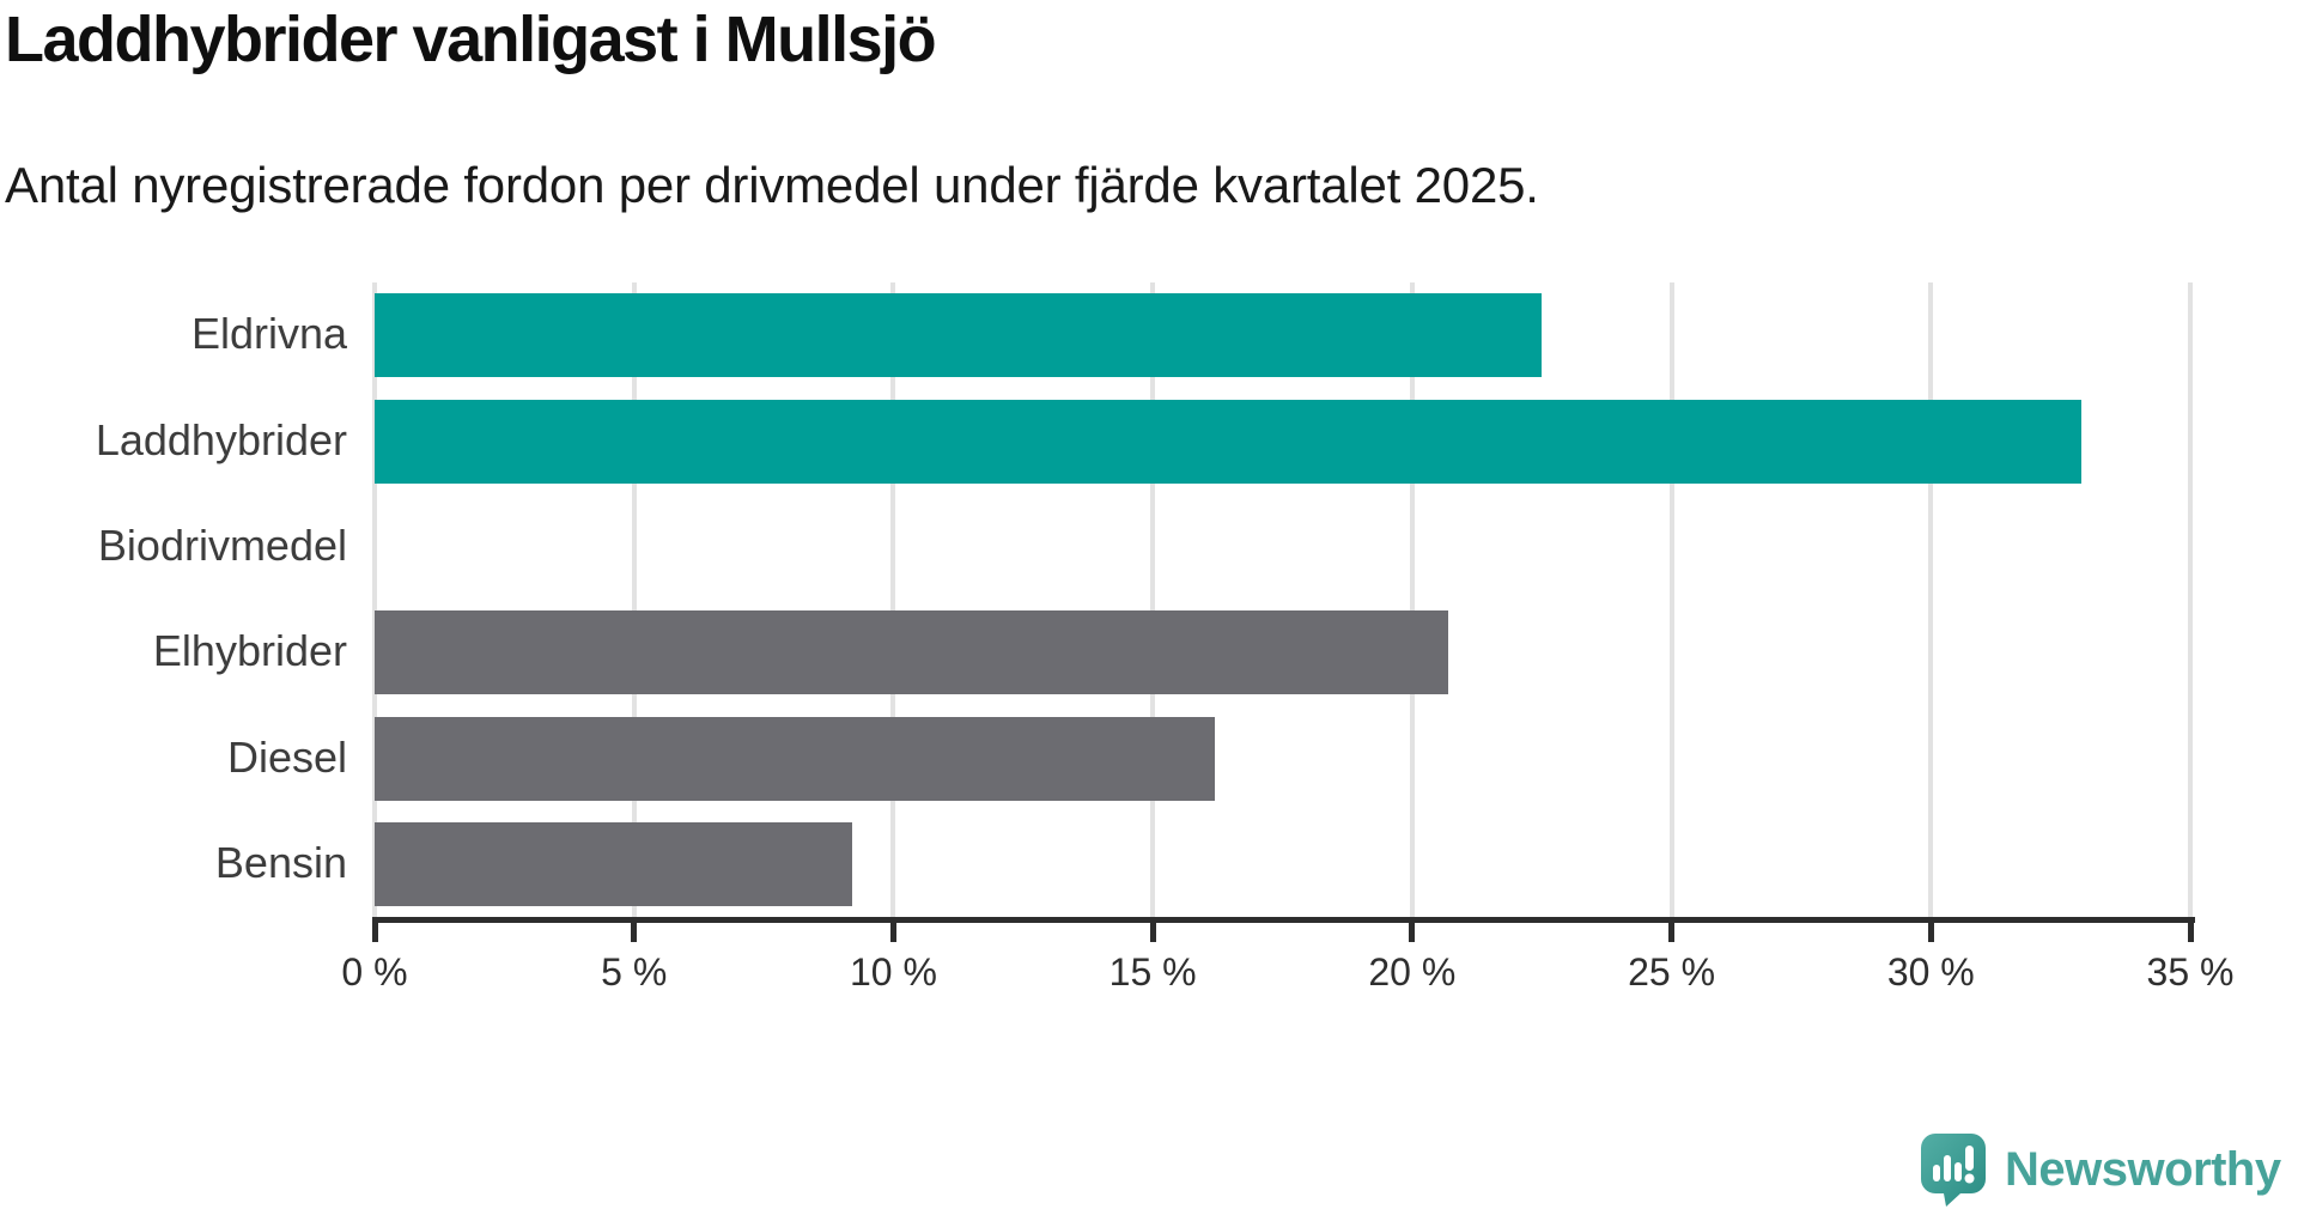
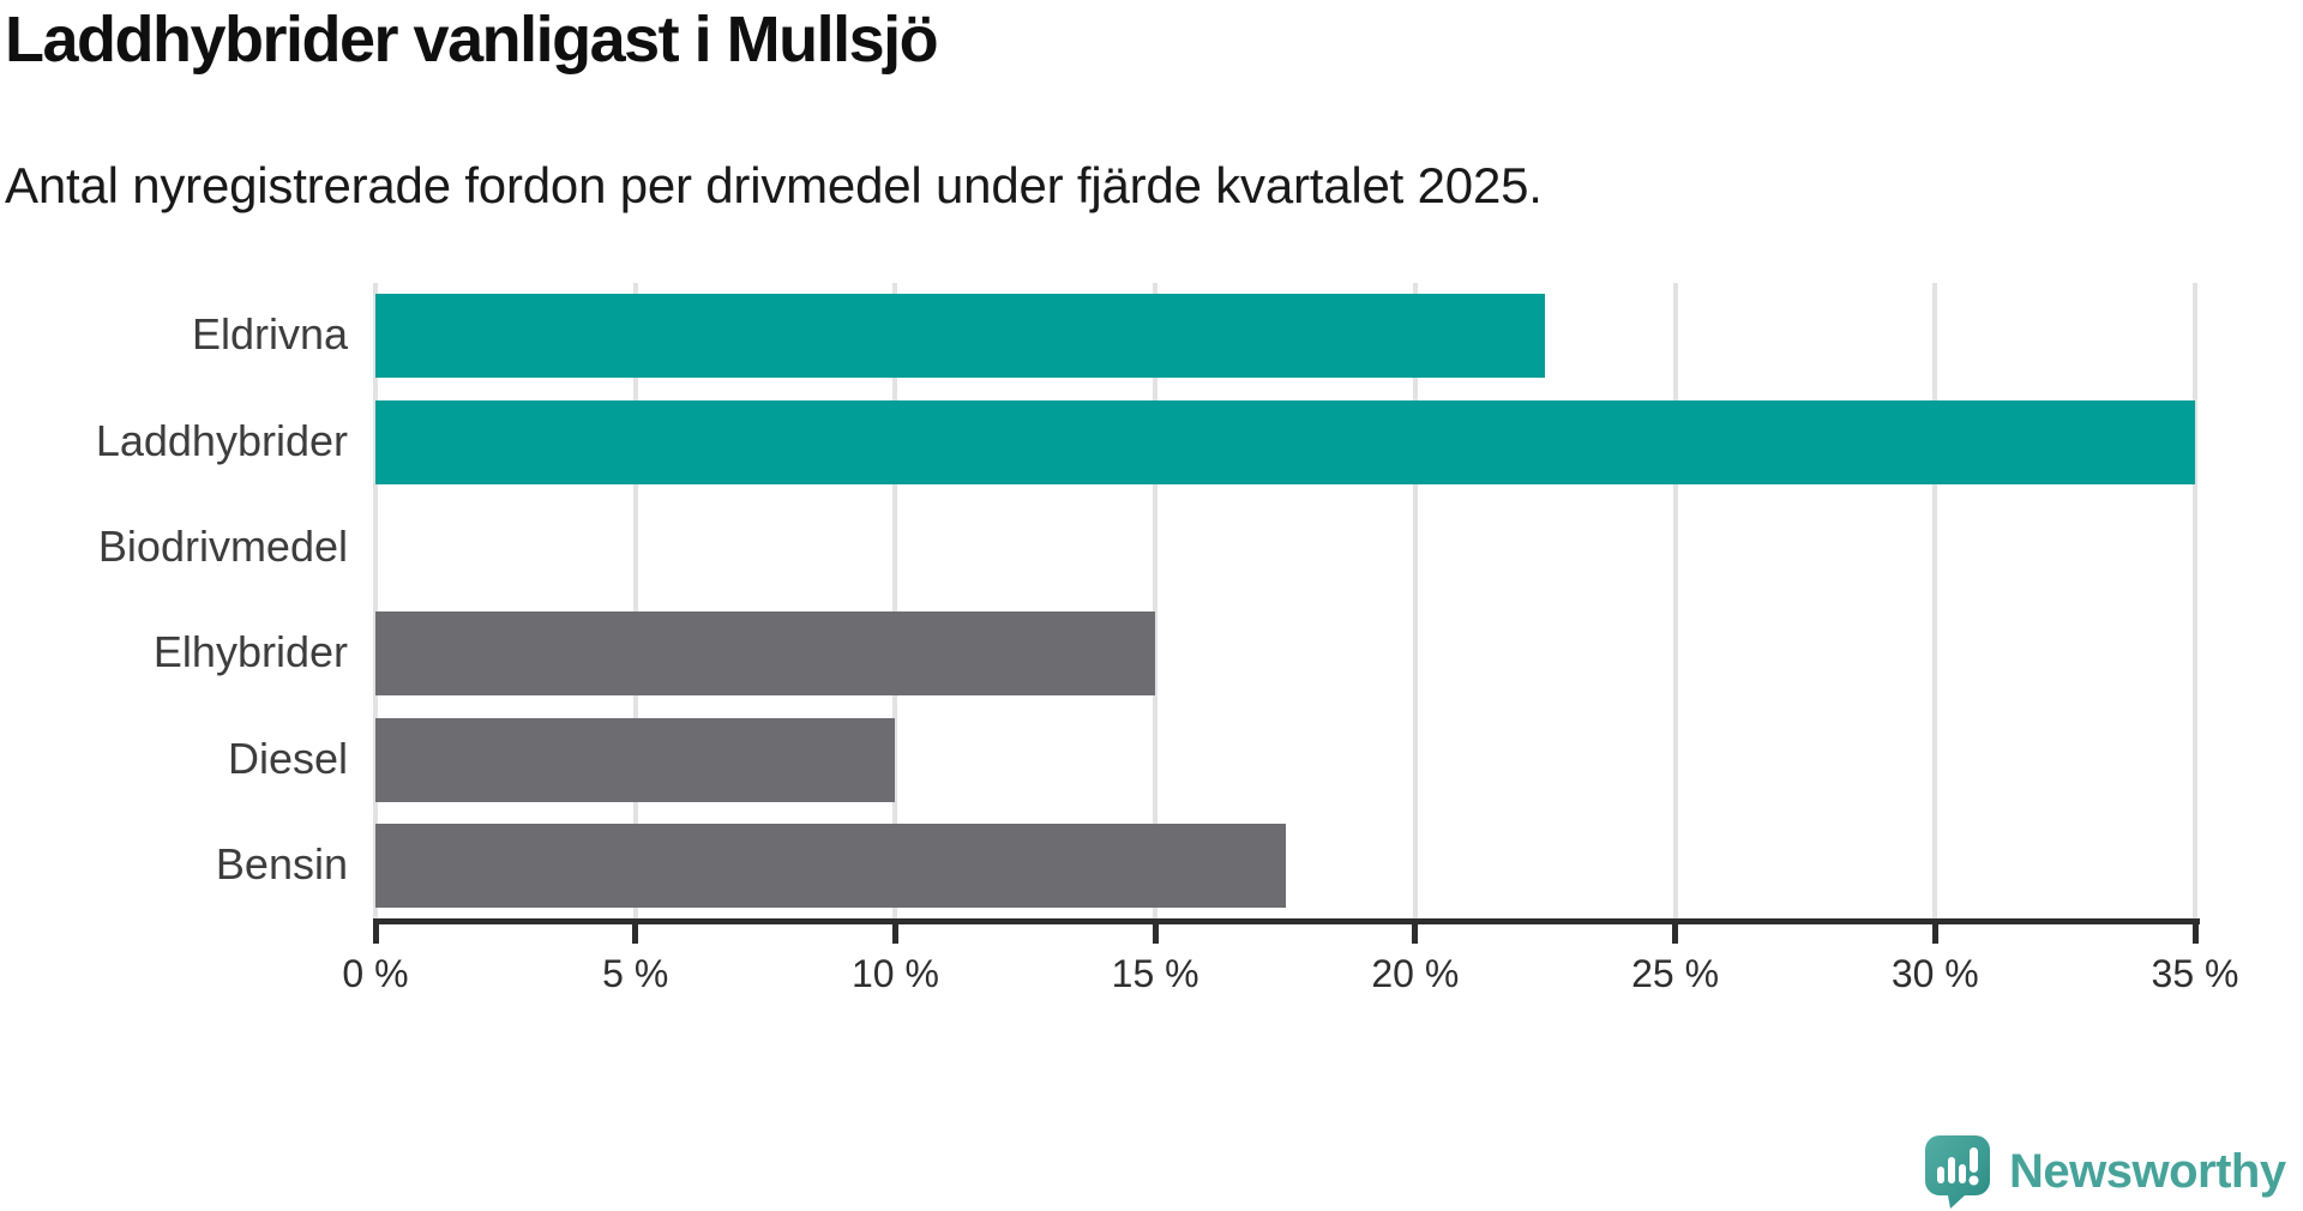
Laddhybrider: 32.9% -> 35.0%
Elhybrider: 20.7% -> 15.0%
Diesel: 16.2% -> 10.0%
Bensin: 9.2% -> 17.5%
